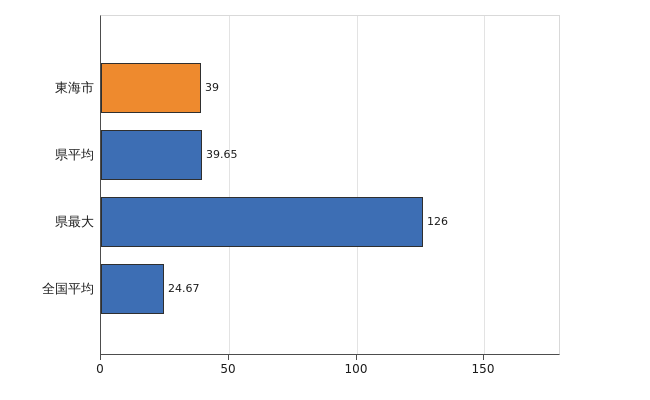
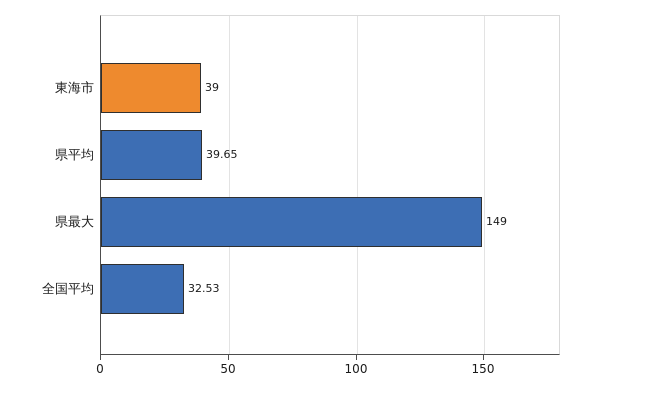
県最大: 126 -> 149
全国平均: 24.67 -> 32.53
